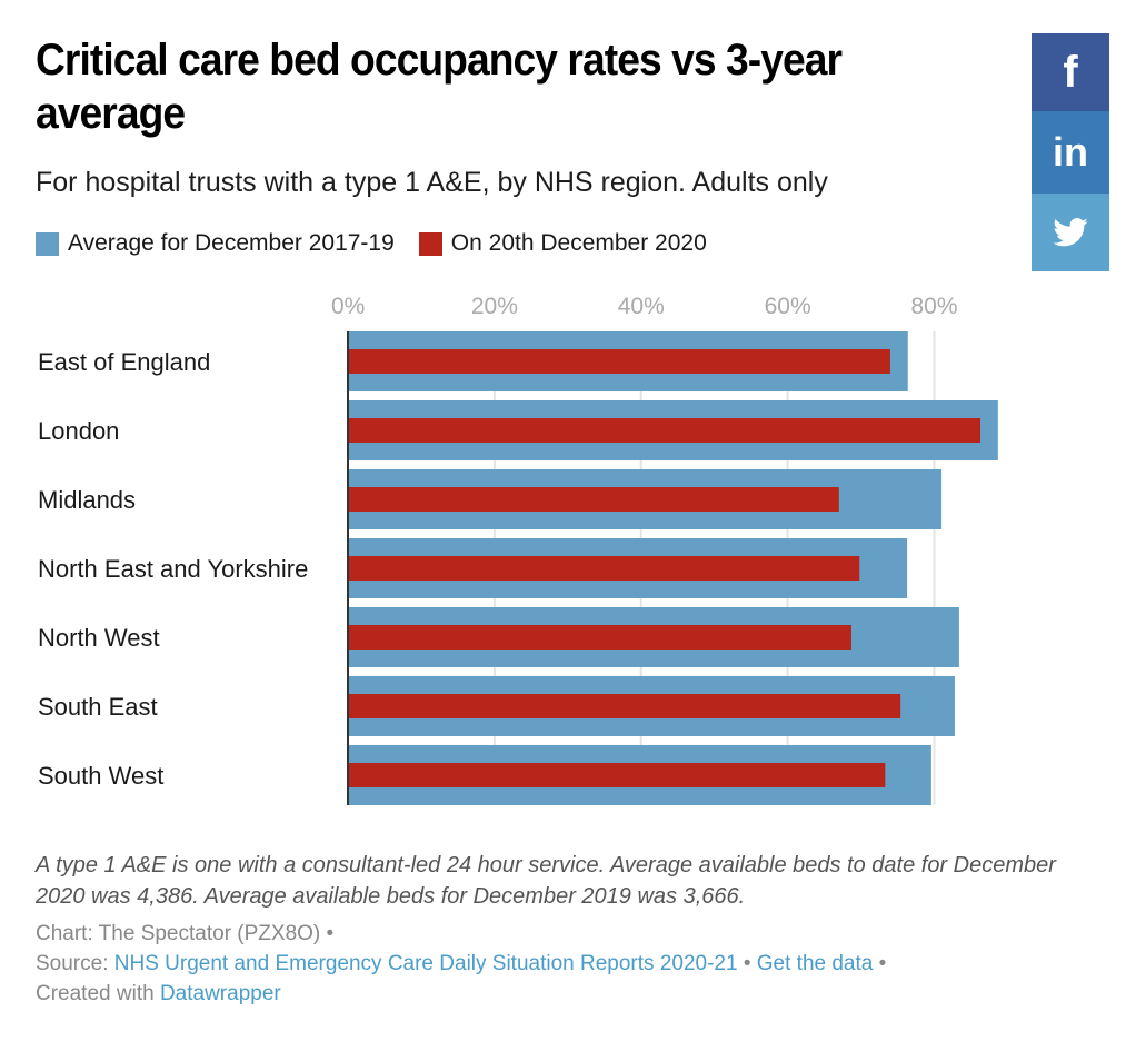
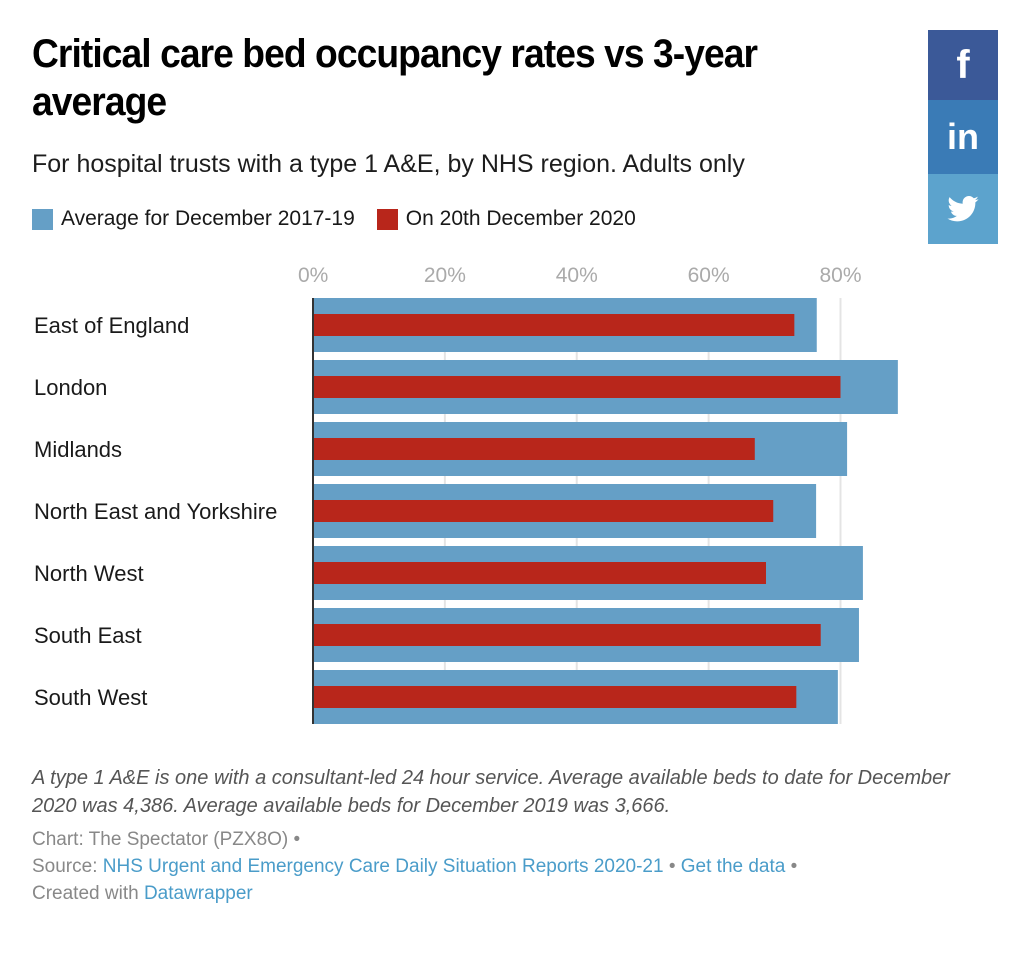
On 20th December 2020/East of England: 74% -> 73%
On 20th December 2020/London: 86% -> 80%
On 20th December 2020/South East: 75% -> 77%
